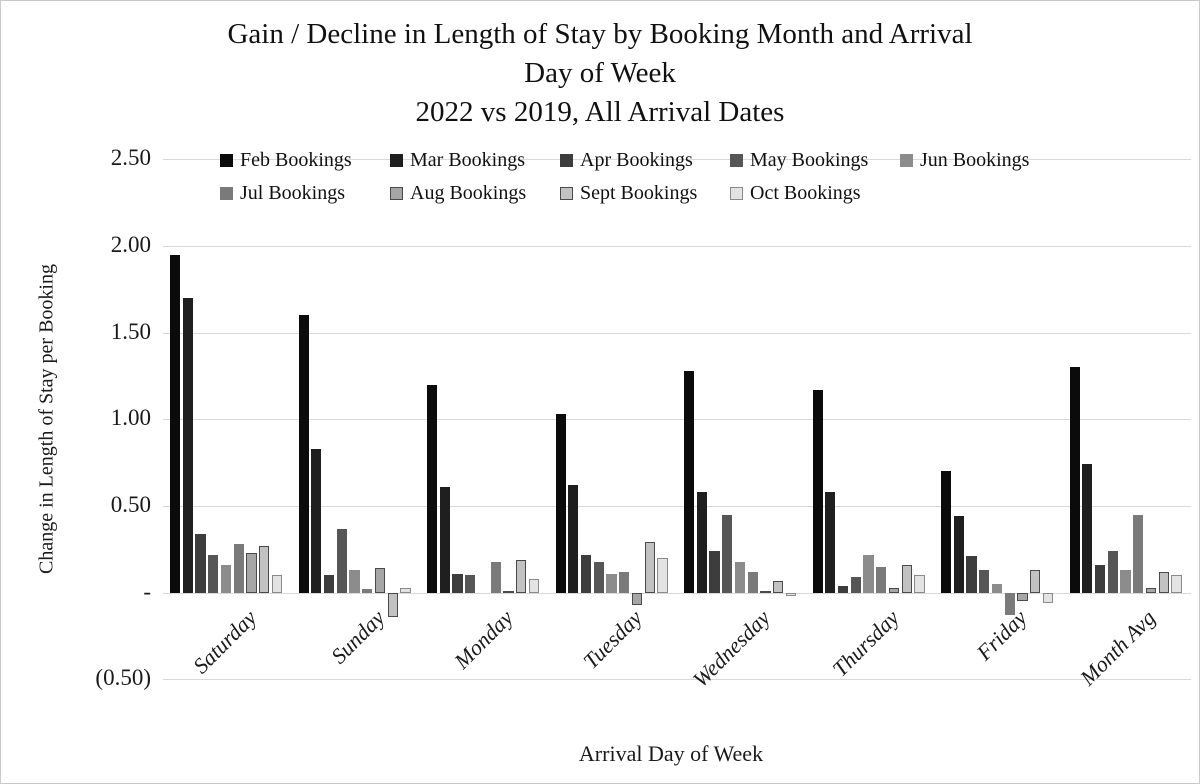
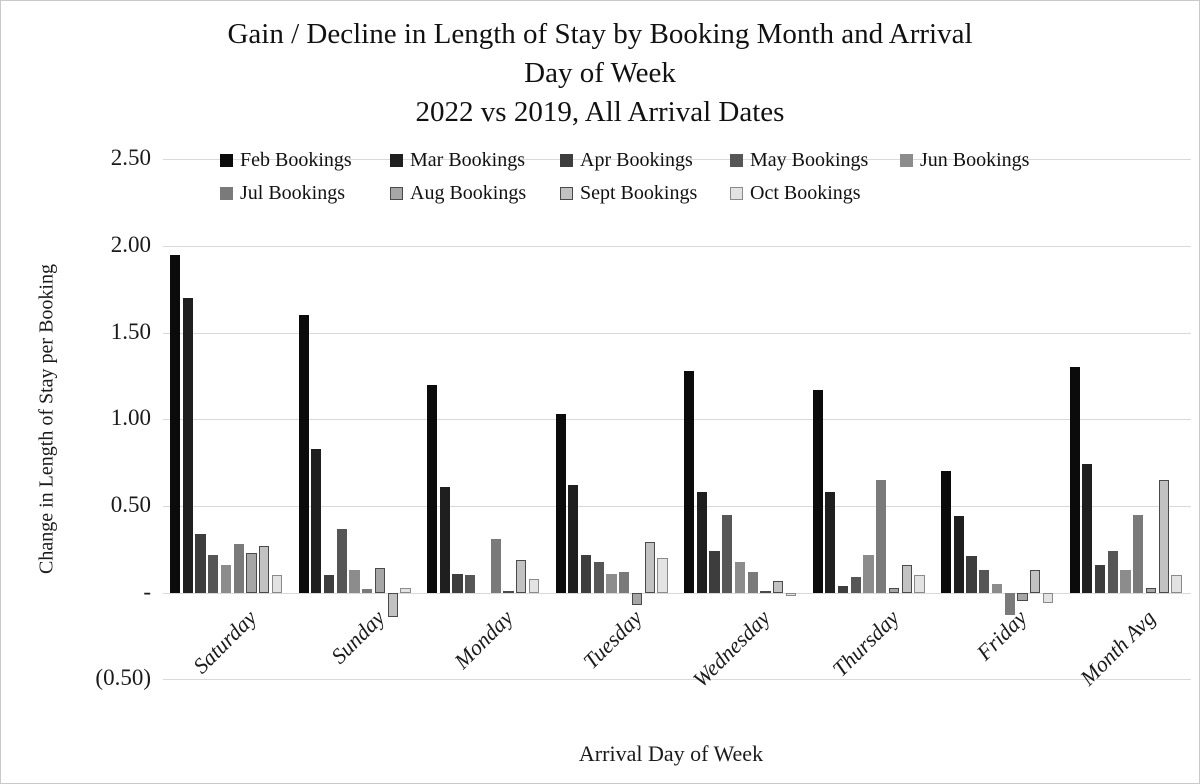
Jul Bookings/Monday: 0.18 -> 0.31
Jul Bookings/Thursday: 0.15 -> 0.65
Sept Bookings/Month Avg: 0.12 -> 0.65
